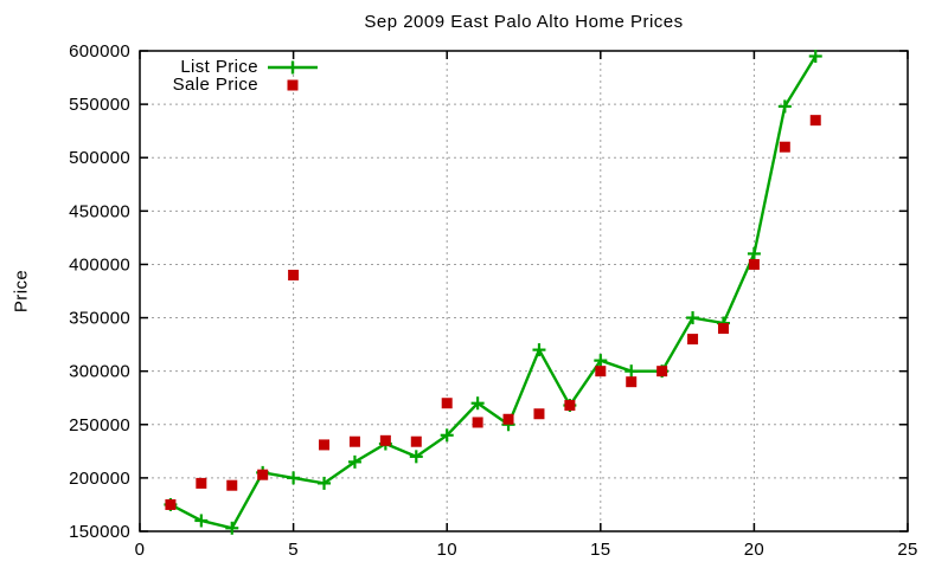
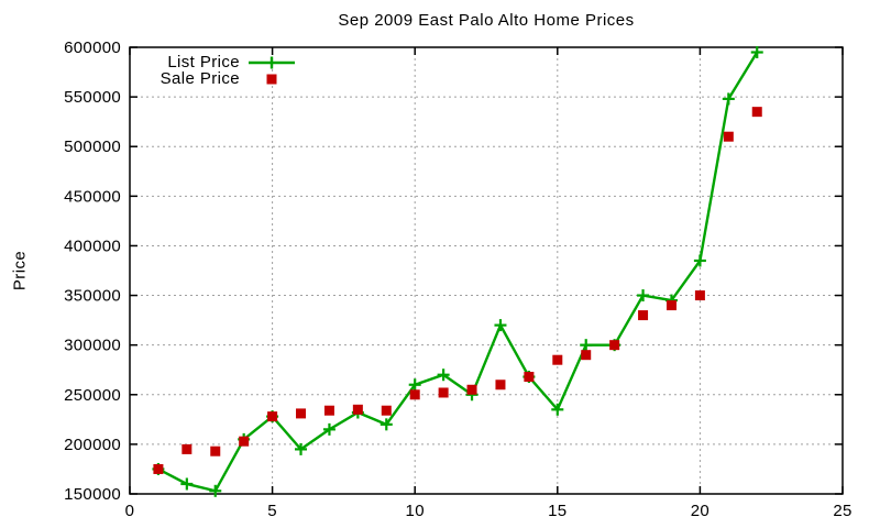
List Price/5: 200000 -> 230000
Sale Price/5: 390000 -> 230000
List Price/10: 240000 -> 260000
Sale Price/10: 270000 -> 250000
List Price/15: 310000 -> 240000
Sale Price/15: 300000 -> 280000
List Price/20: 410000 -> 380000
Sale Price/20: 400000 -> 350000
